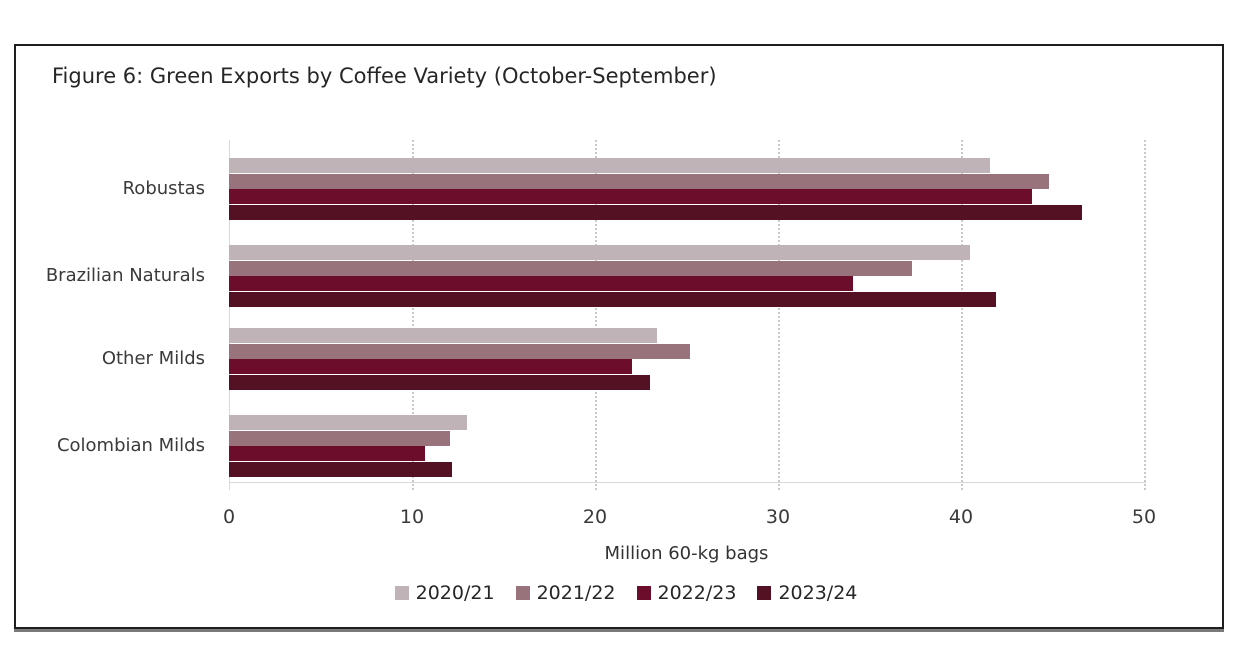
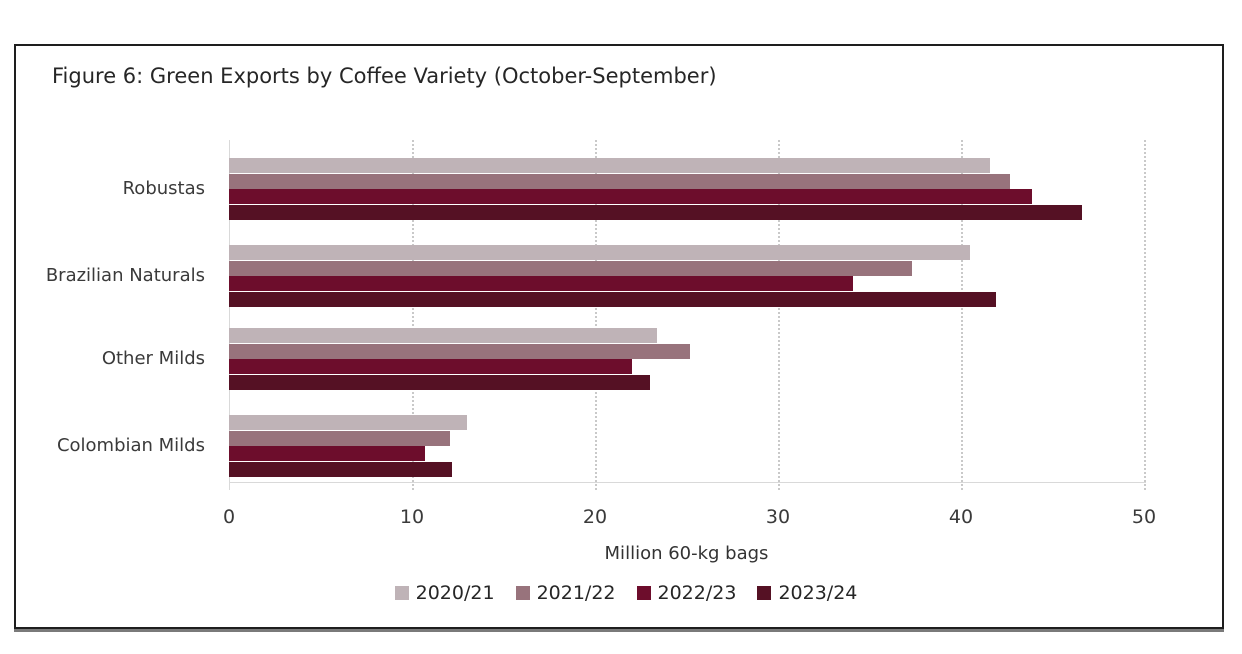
2021/22/Robustas: 44.8 -> 42.7
